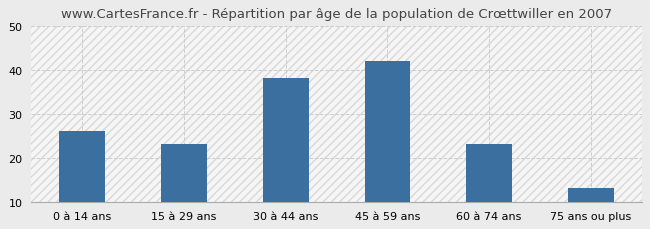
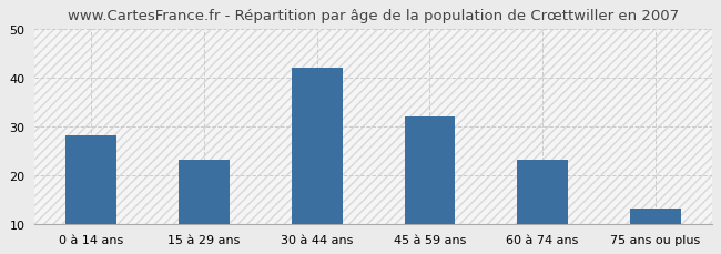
0 à 14 ans: 26 -> 28
30 à 44 ans: 38 -> 42
45 à 59 ans: 42 -> 32
